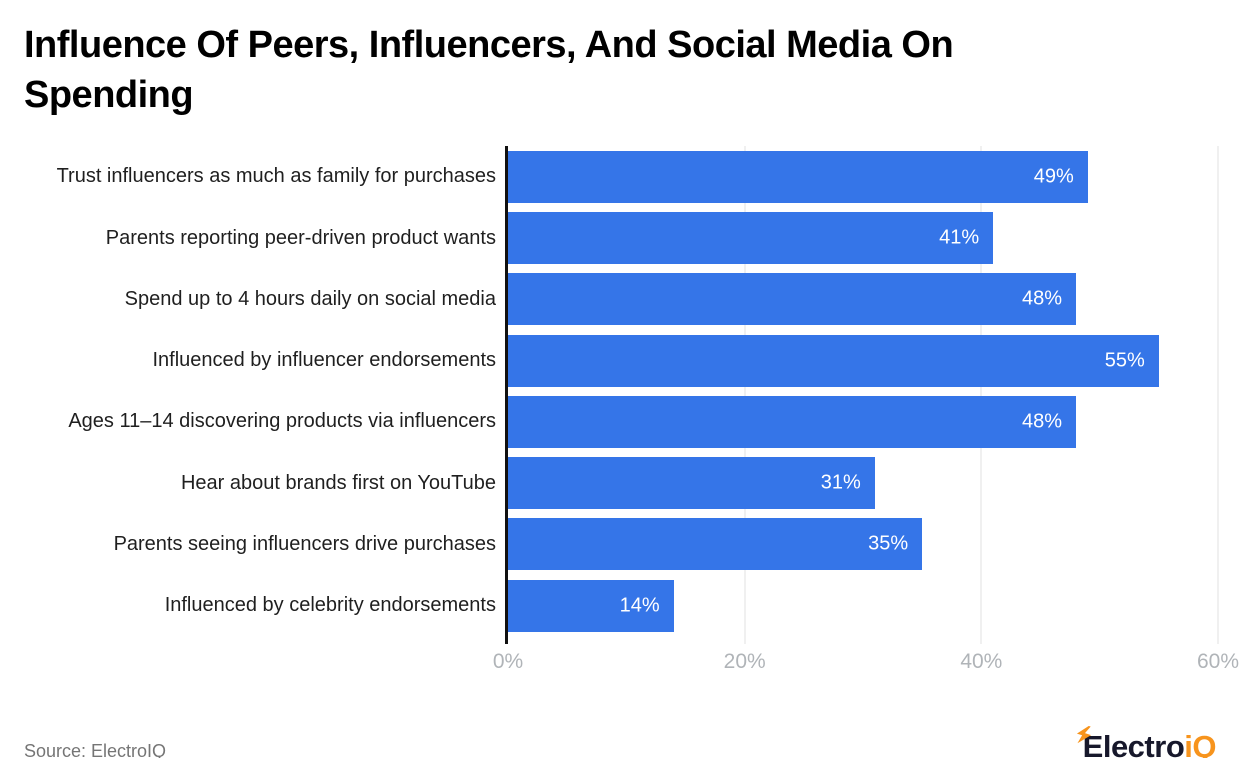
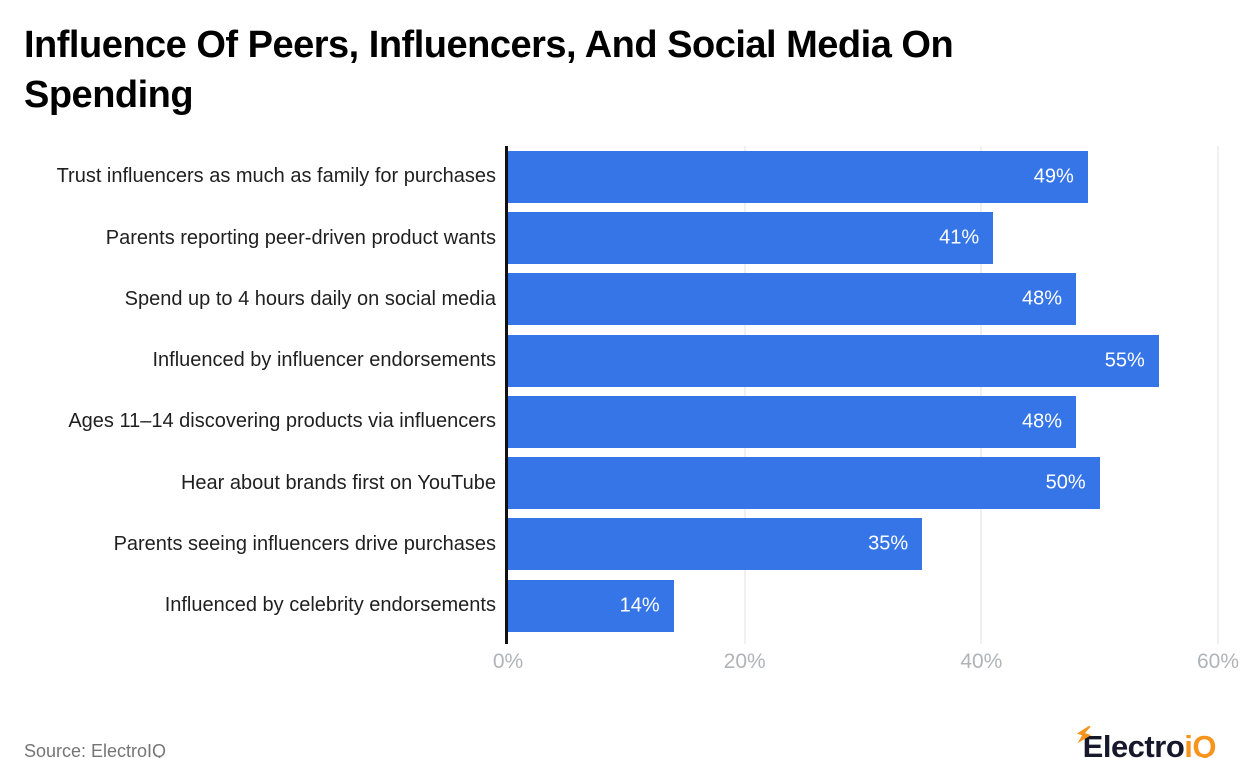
Hear about brands first on YouTube: 31% -> 50%
